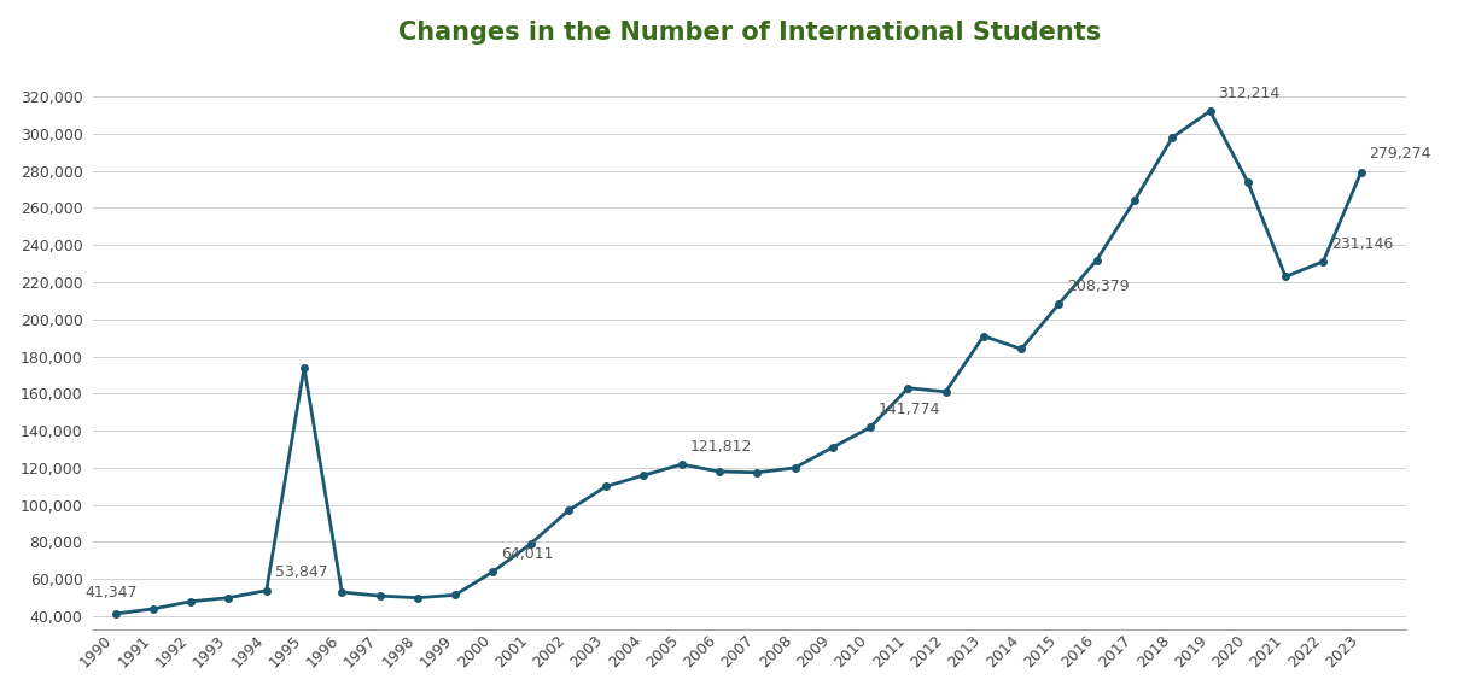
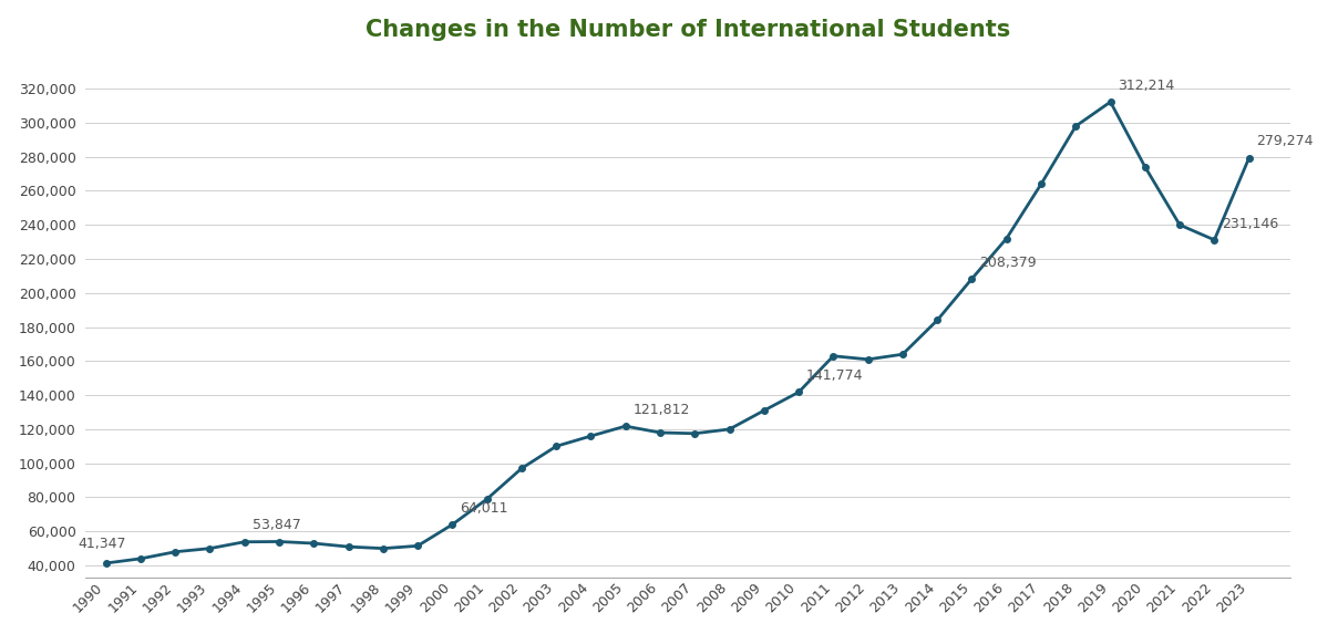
1995: 174,000 -> 54,000
2013: 191,000 -> 164,000
2021: 223,000 -> 240,000
